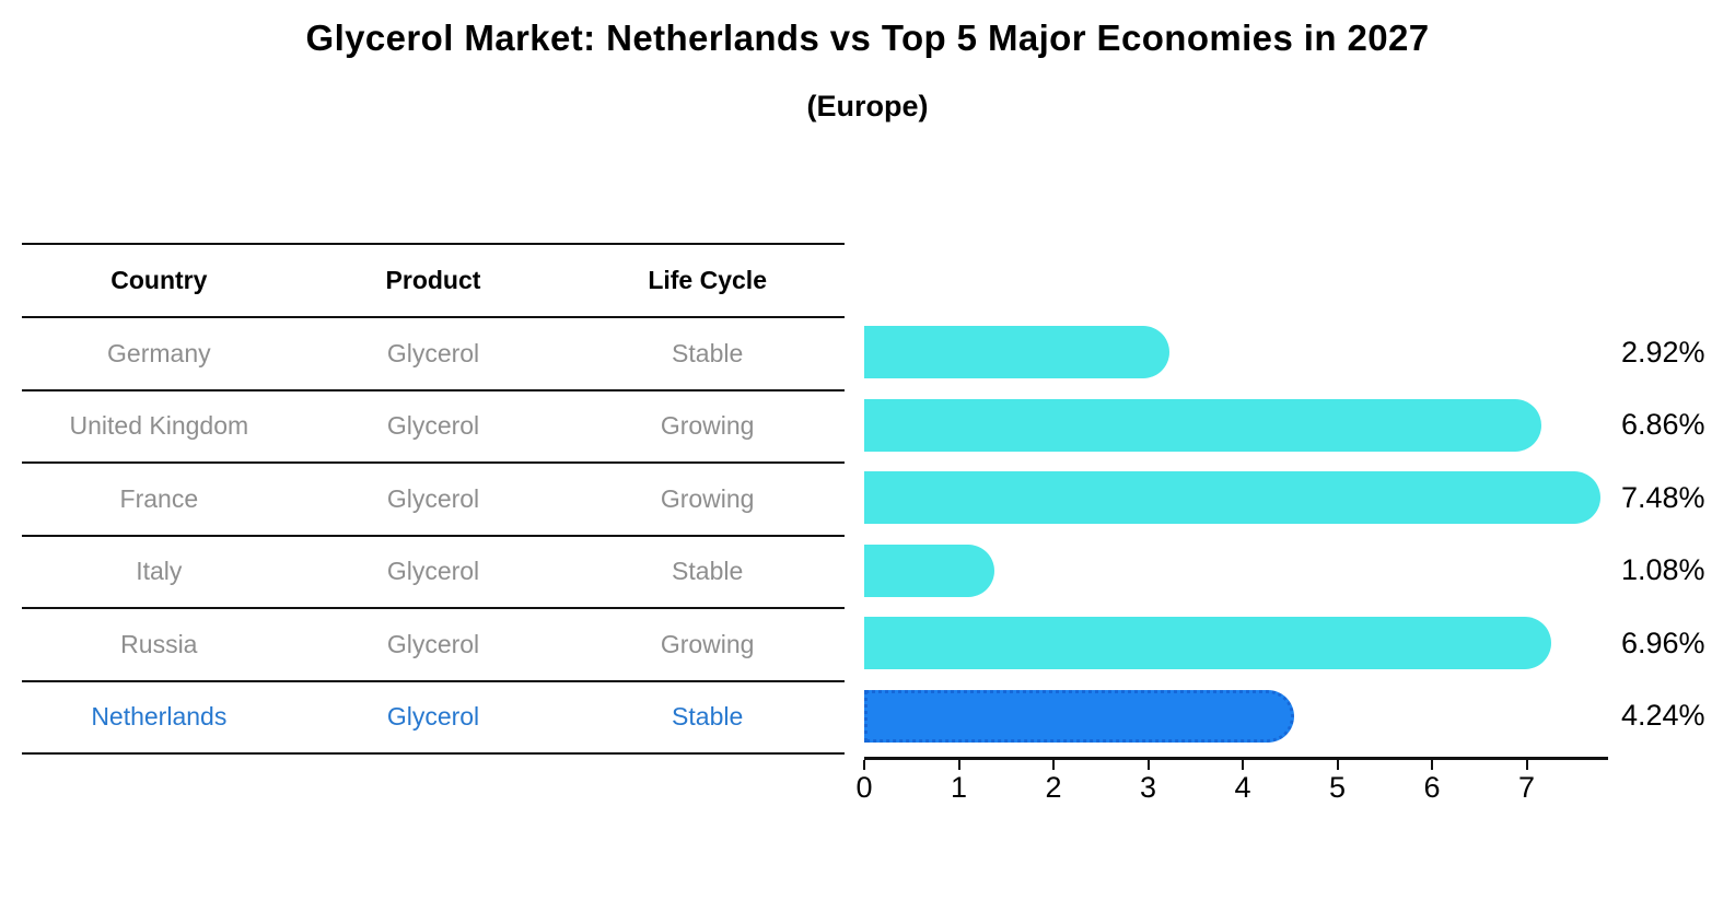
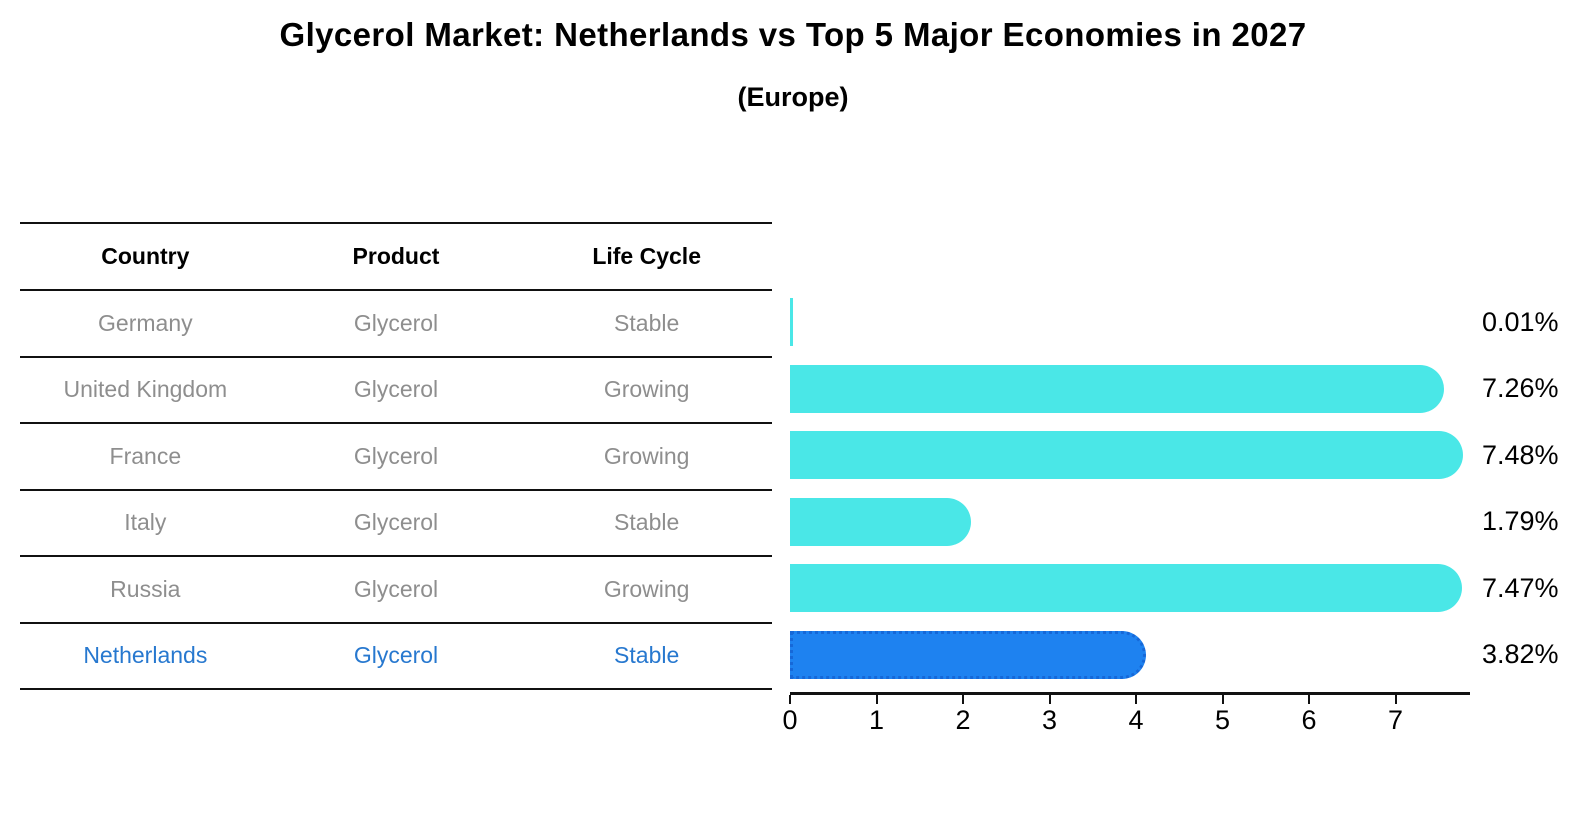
Germany: 2.92% -> 0.01%
United Kingdom: 6.86% -> 7.26%
Italy: 1.08% -> 1.79%
Russia: 6.96% -> 7.47%
Netherlands: 4.24% -> 3.82%
